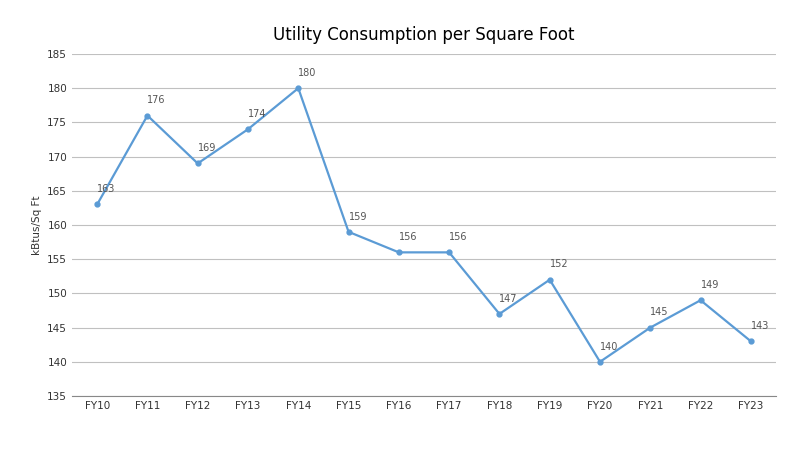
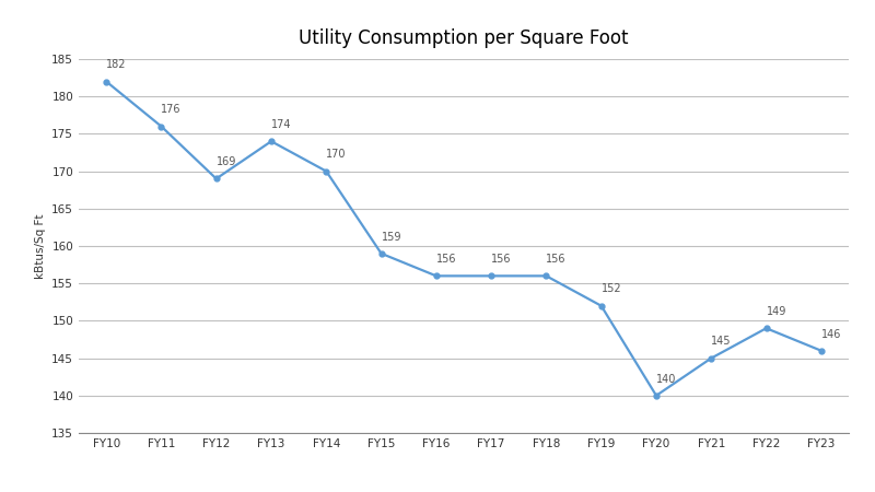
FY10: 163 -> 182
FY14: 180 -> 170
FY18: 147 -> 156
FY23: 143 -> 146
